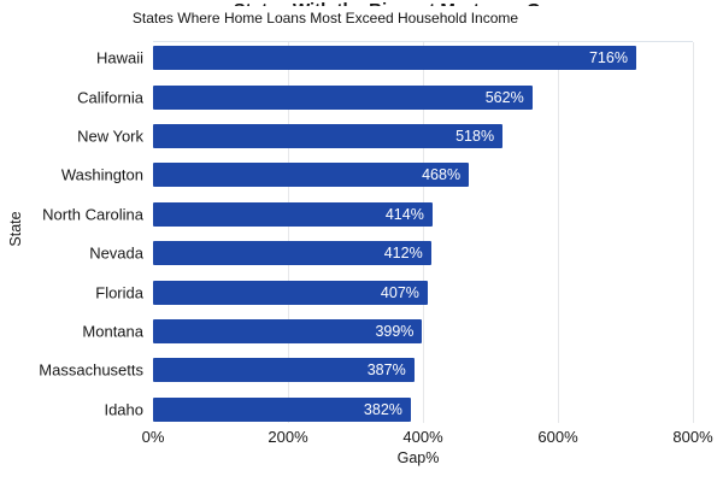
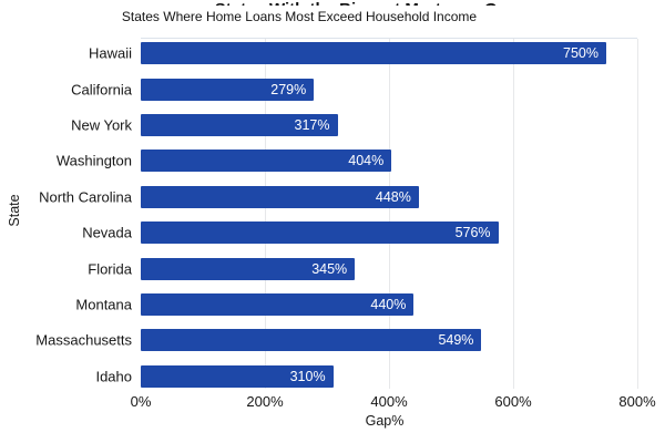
Hawaii: 716% -> 750%
California: 562% -> 279%
New York: 518% -> 317%
Washington: 468% -> 404%
North Carolina: 414% -> 448%
Nevada: 412% -> 576%
Florida: 407% -> 345%
Montana: 399% -> 440%
Massachusetts: 387% -> 549%
Idaho: 382% -> 310%
